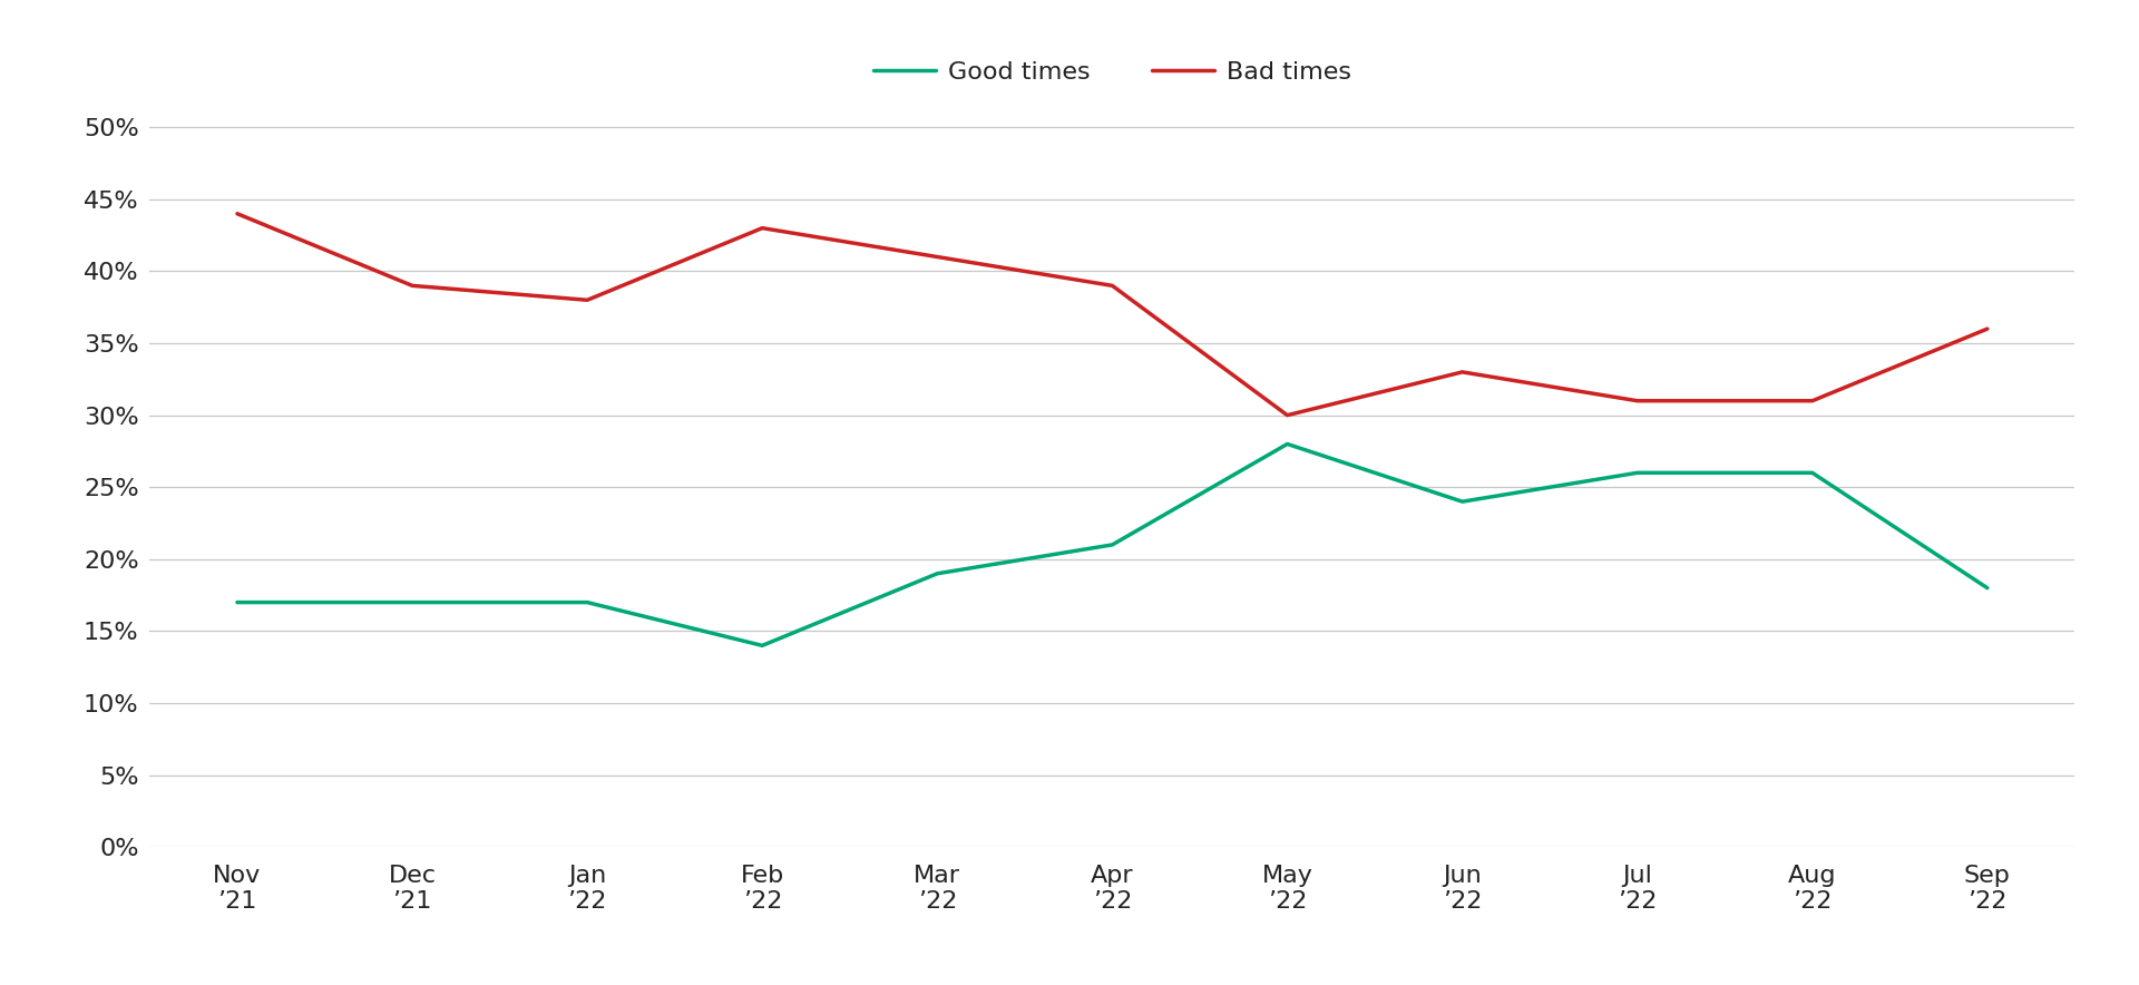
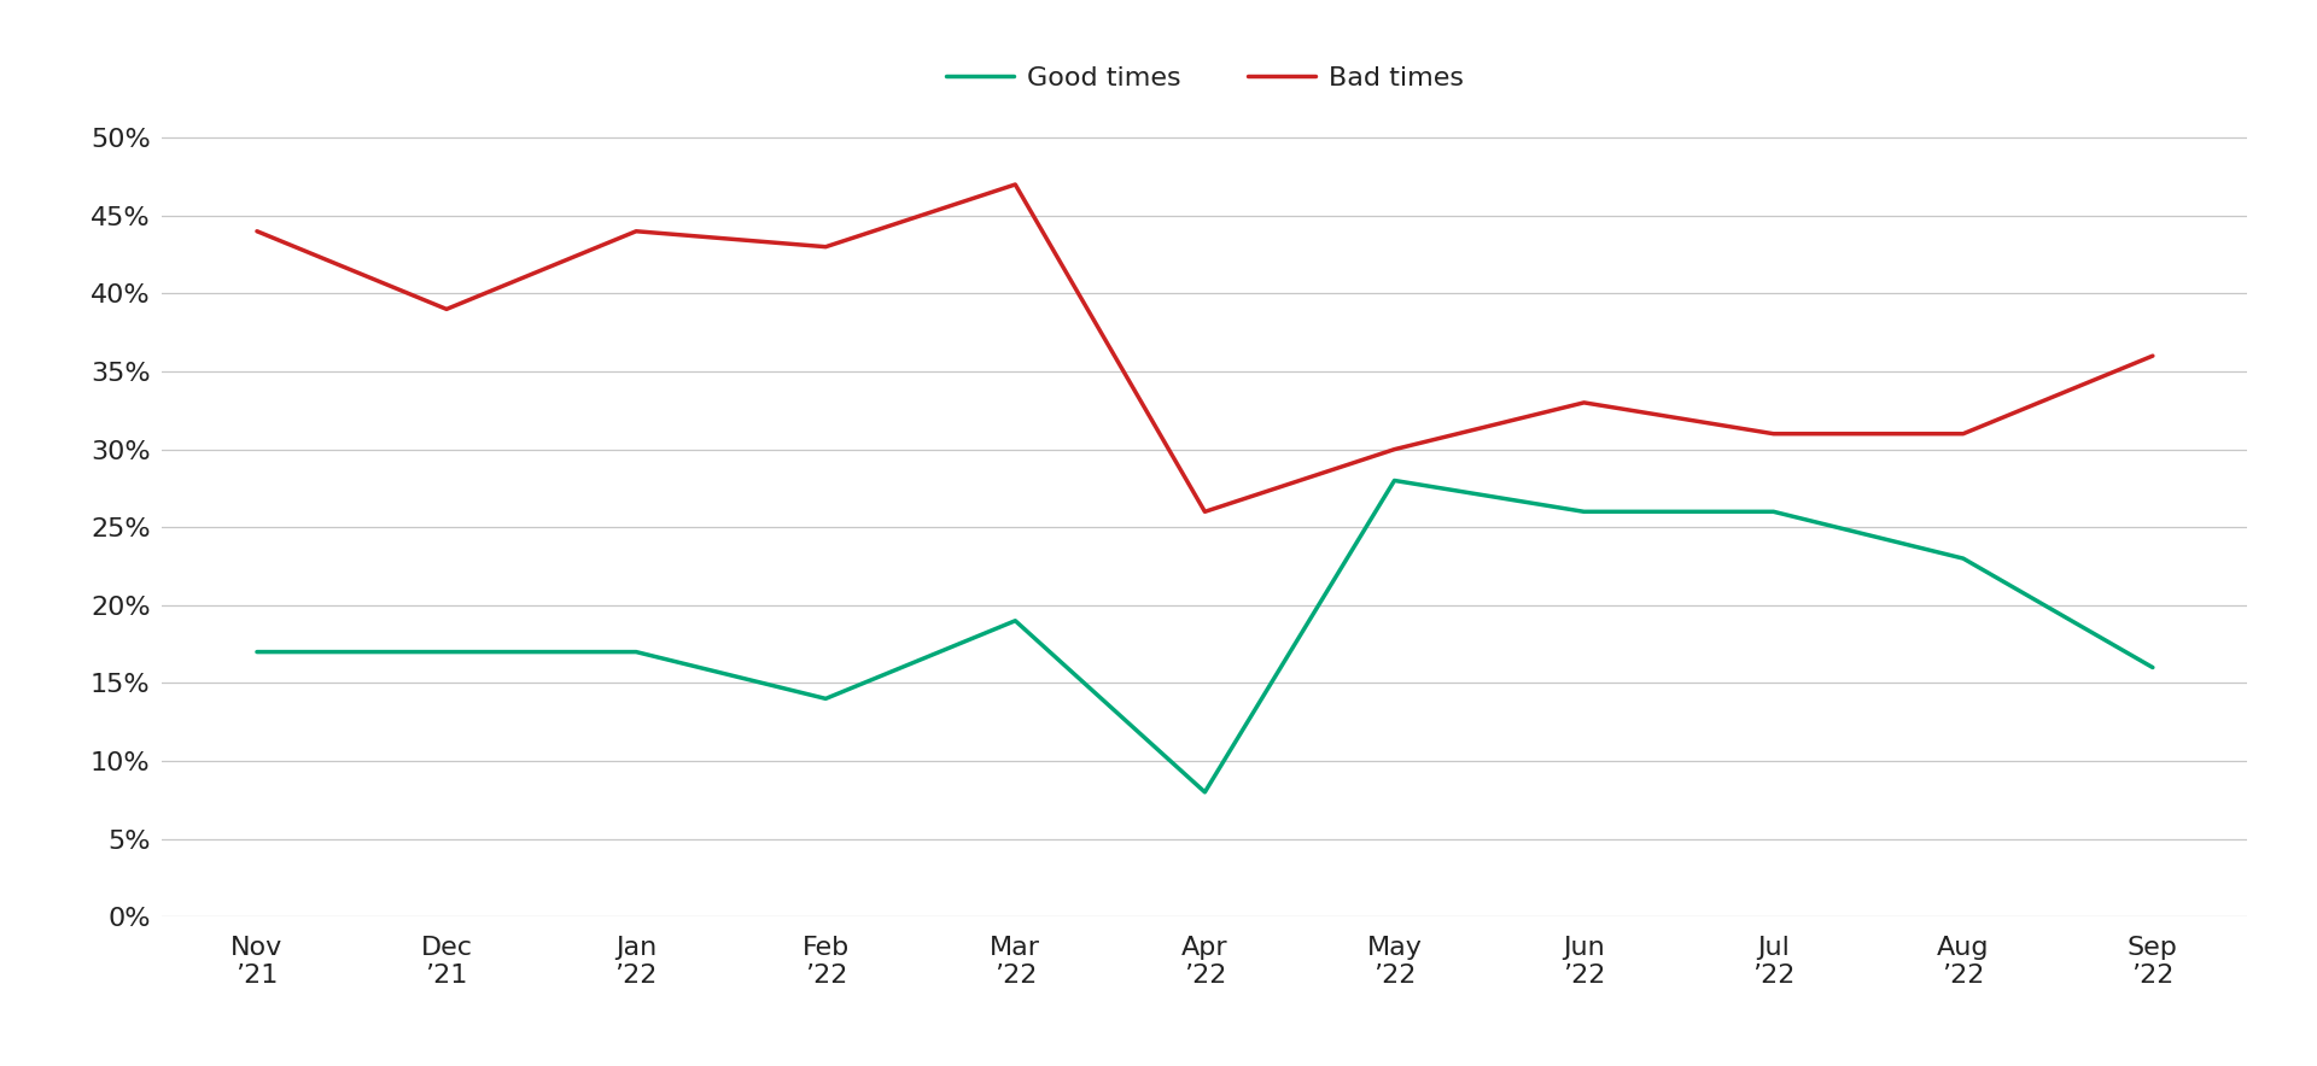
Bad times/Jan ’22: 38% -> 44%
Bad times/Mar ’22: 41% -> 47%
Good times/Apr ’22: 21% -> 8%
Bad times/Apr ’22: 39% -> 26%
Good times/Jun ’22: 24% -> 26%
Good times/Aug ’22: 26% -> 23%
Good times/Sep ’22: 18% -> 16%
